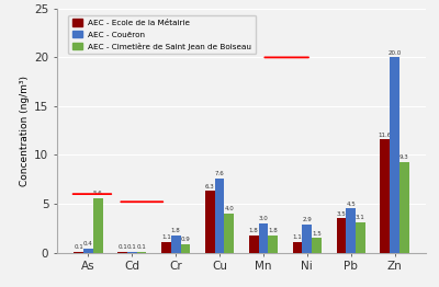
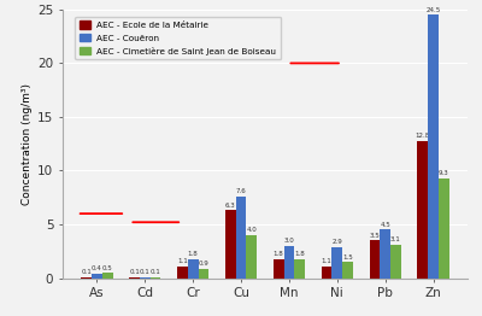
AEC - Cimetière de Saint Jean de Boiseau/As: 5.6 -> 0.5
AEC - Ecole de la Métairie/Zn: 11.6 -> 12.8
AEC - Couëron/Zn: 20.0 -> 24.5
